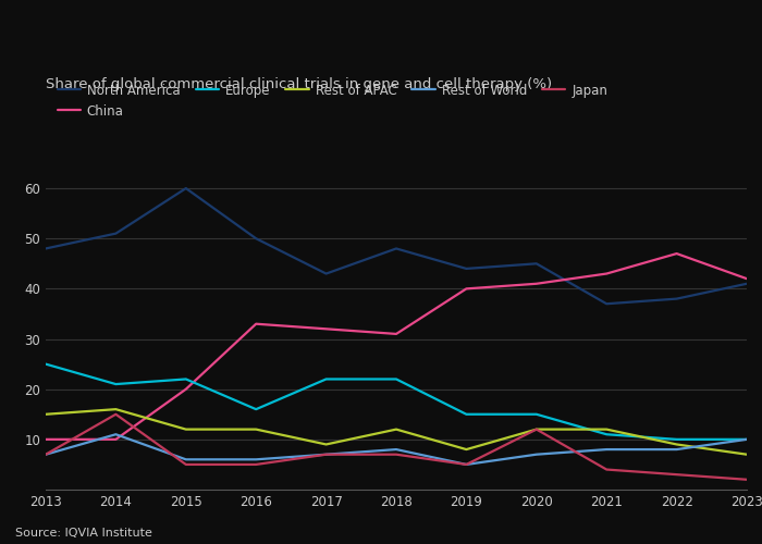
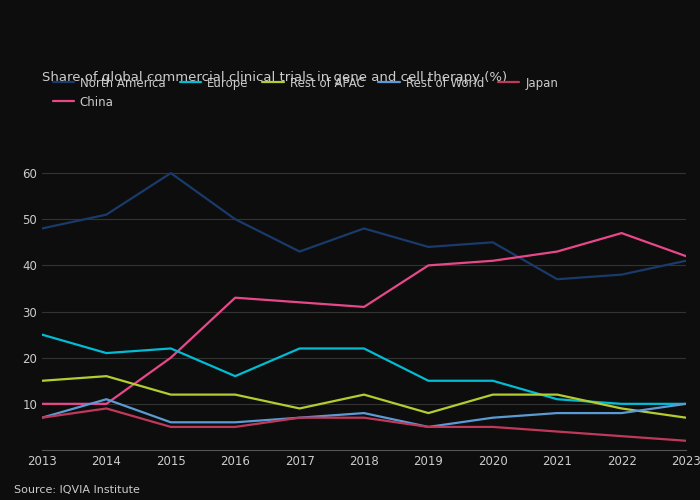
Japan/2014: 15 -> 9
Japan/2020: 12 -> 5
